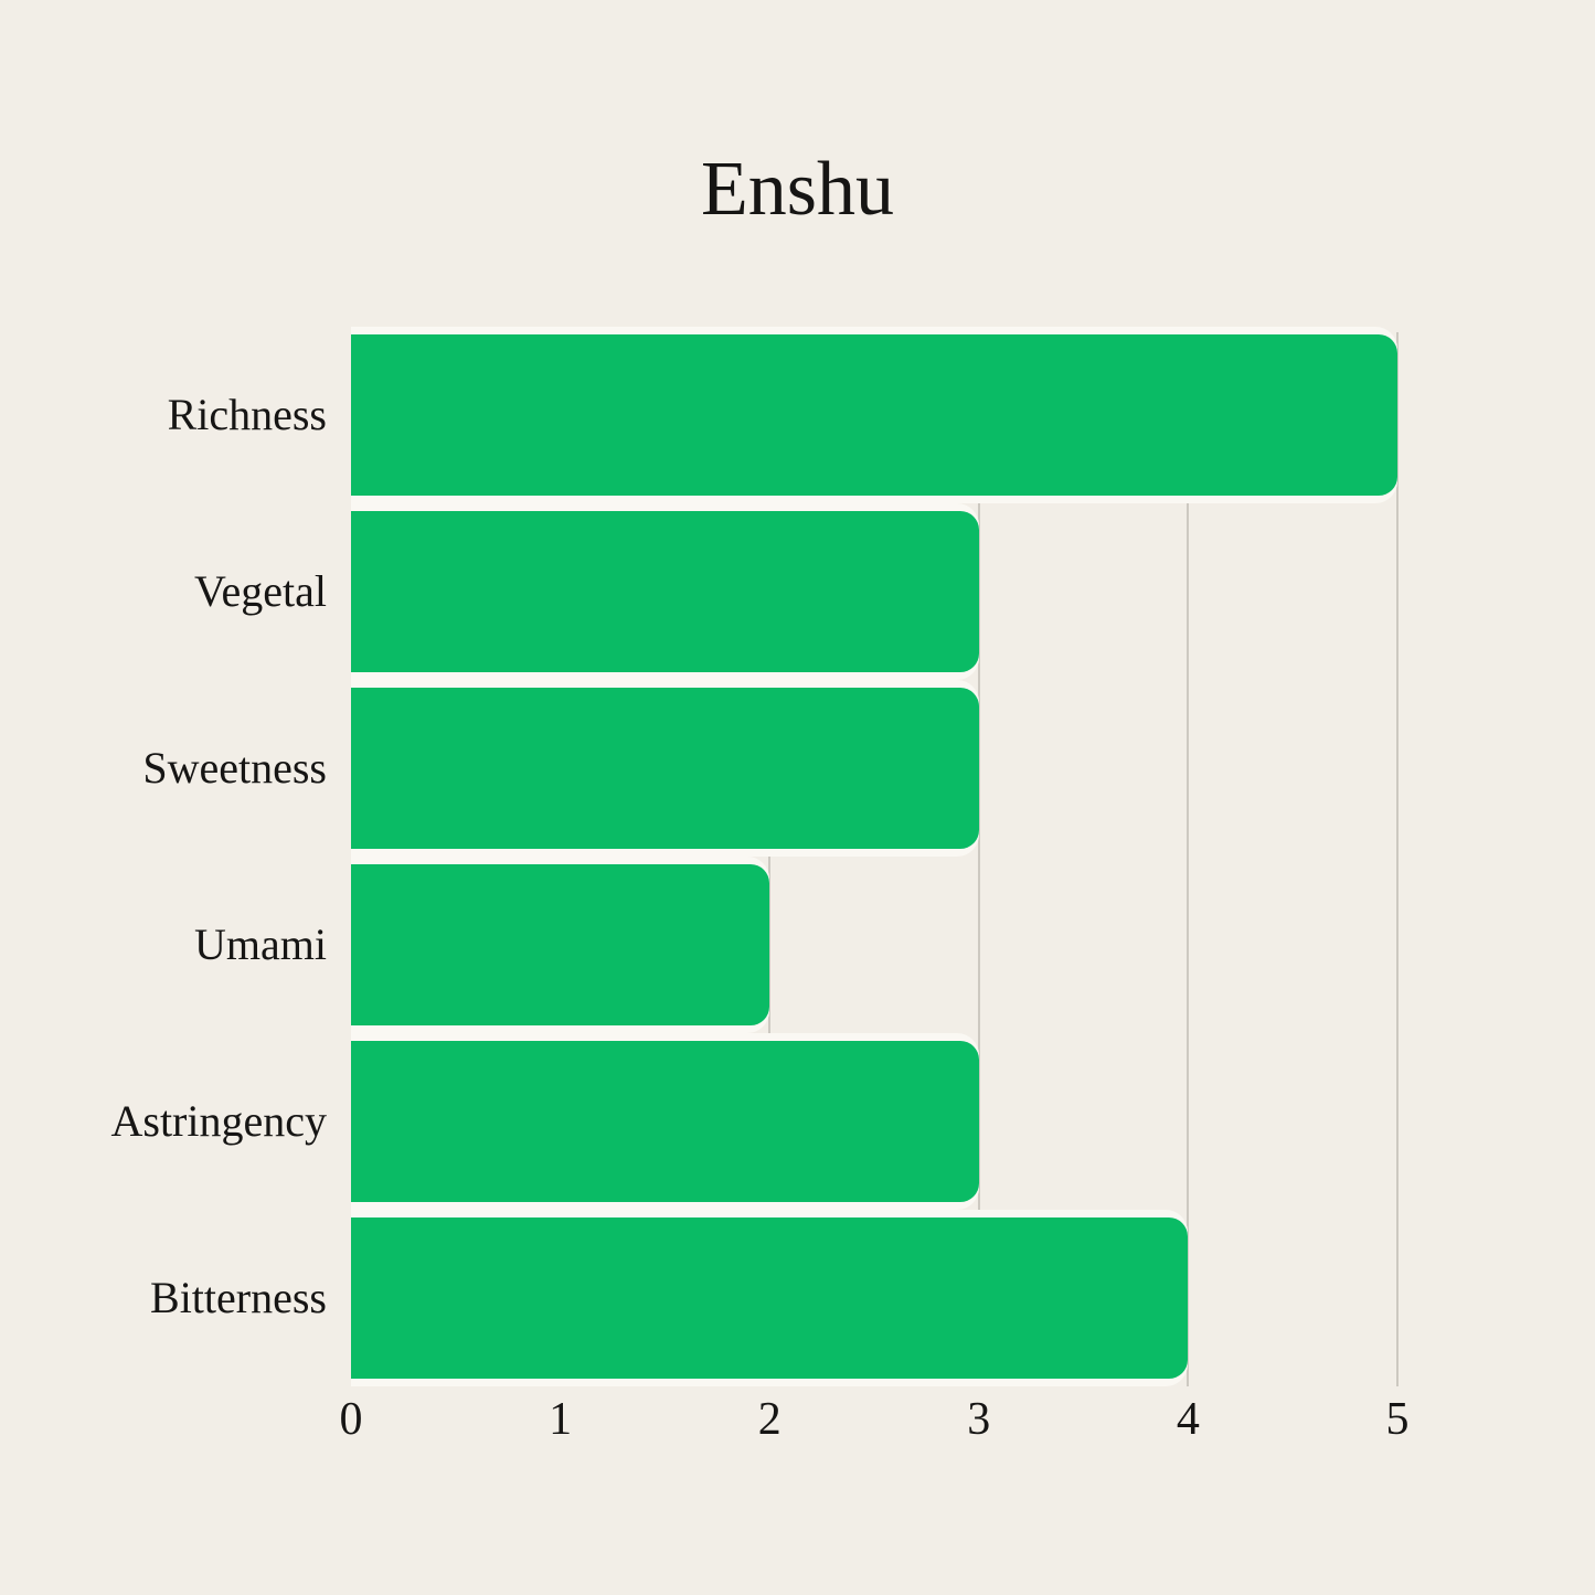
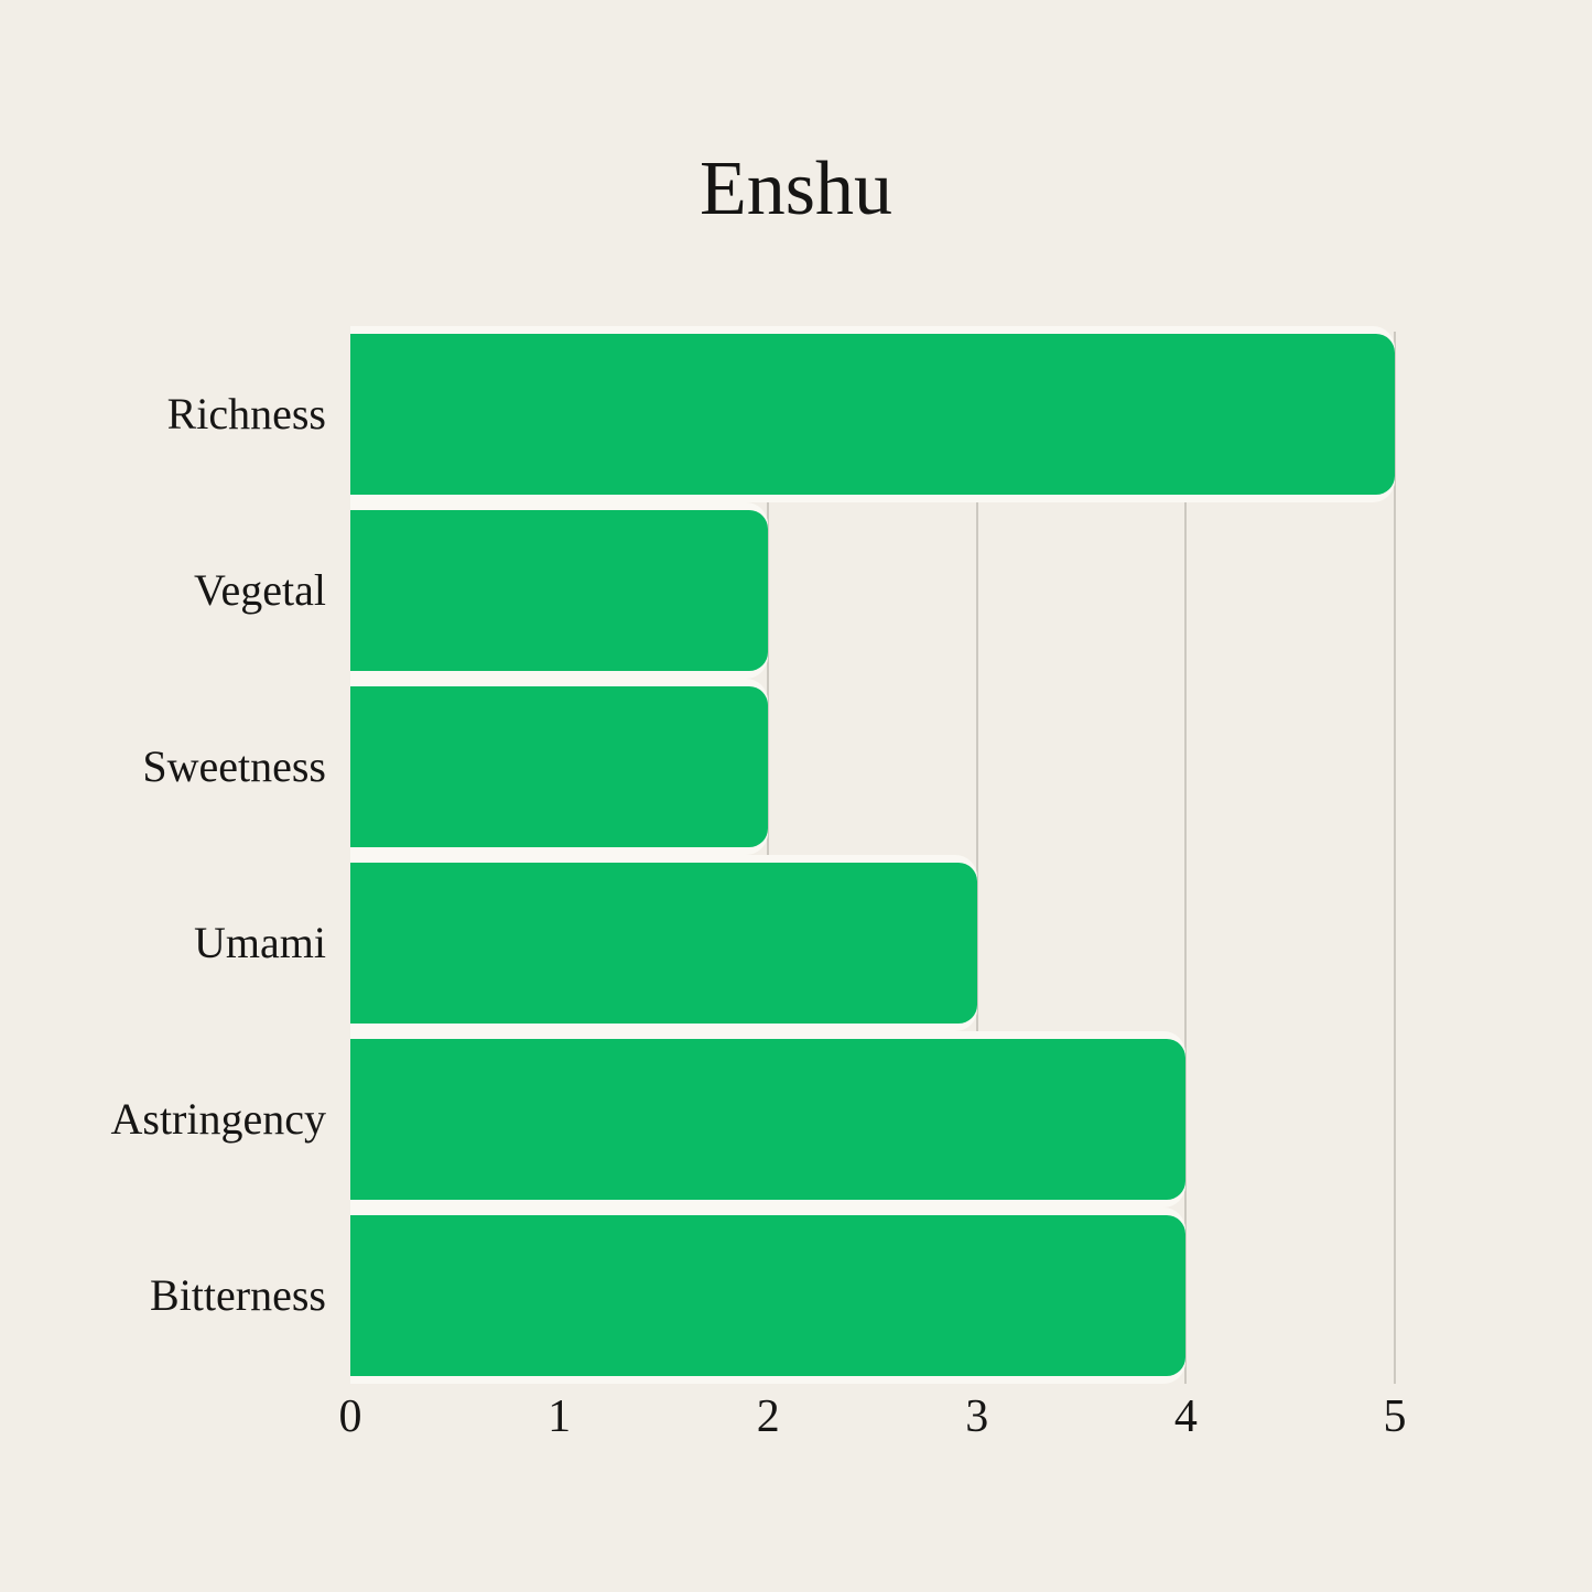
Vegetal: 3 -> 2
Sweetness: 3 -> 2
Umami: 2 -> 3
Astringency: 3 -> 4
